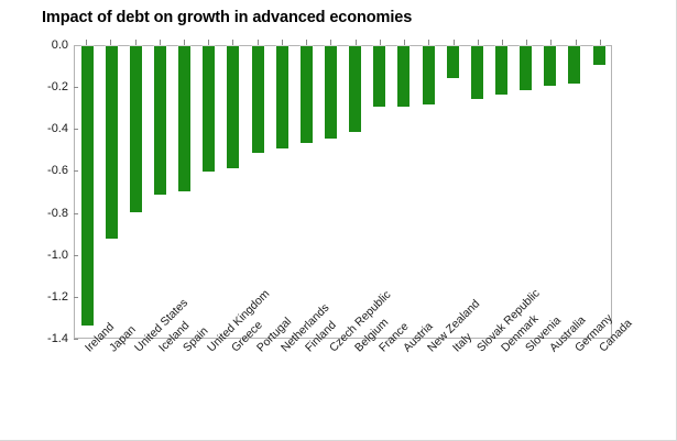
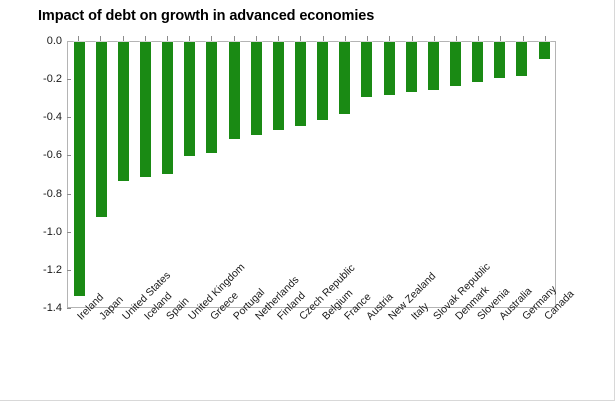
United States: -0.79 -> -0.73
France: -0.29 -> -0.38
Italy: -0.15 -> -0.26
